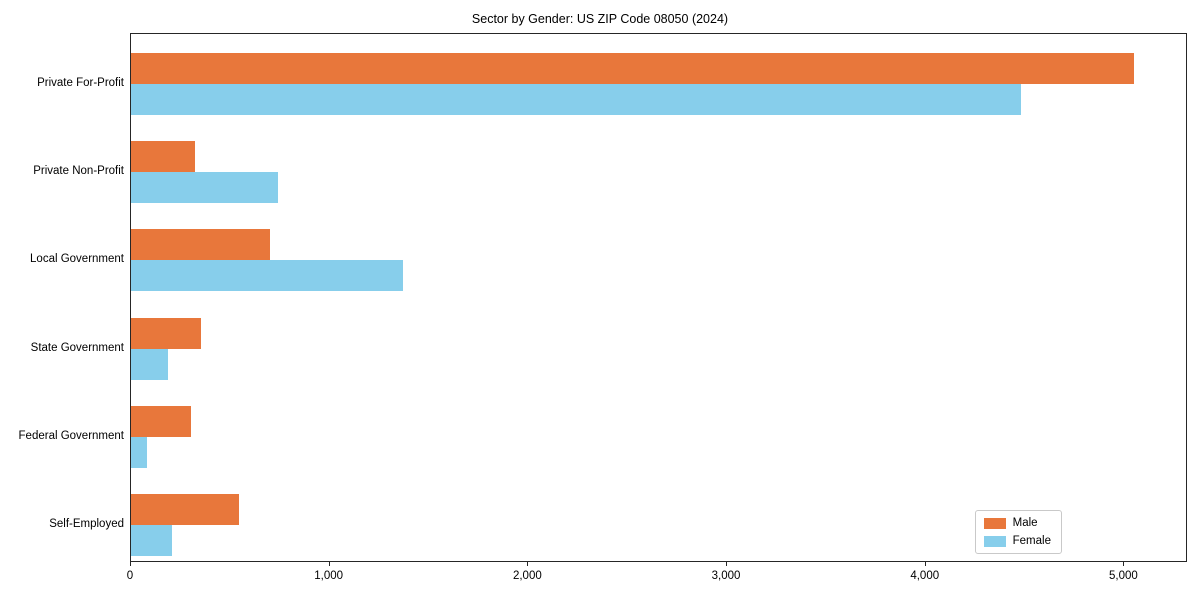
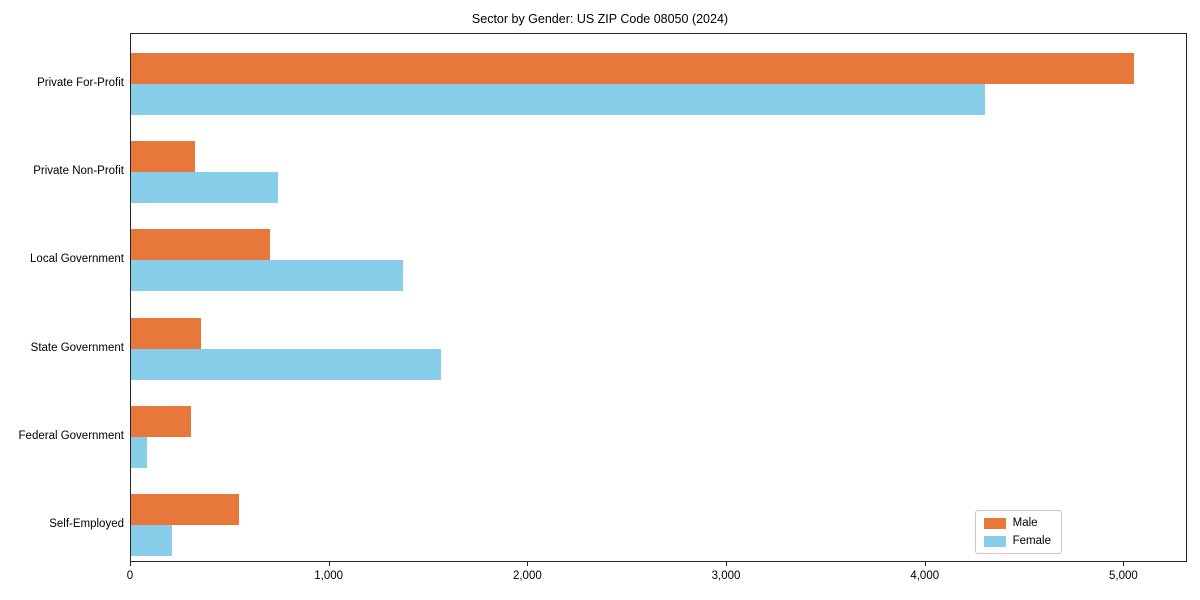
Female/Private For-Profit: 4480 -> 4300
Female/State Government: 180 -> 1560
